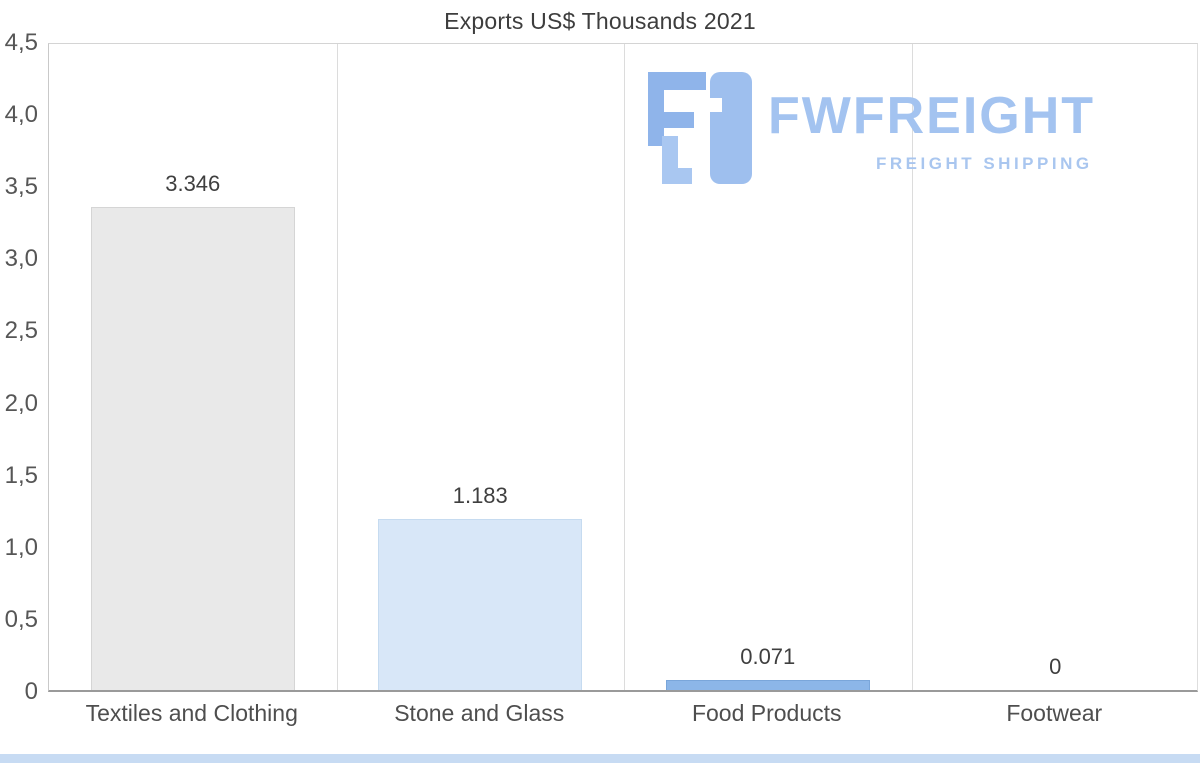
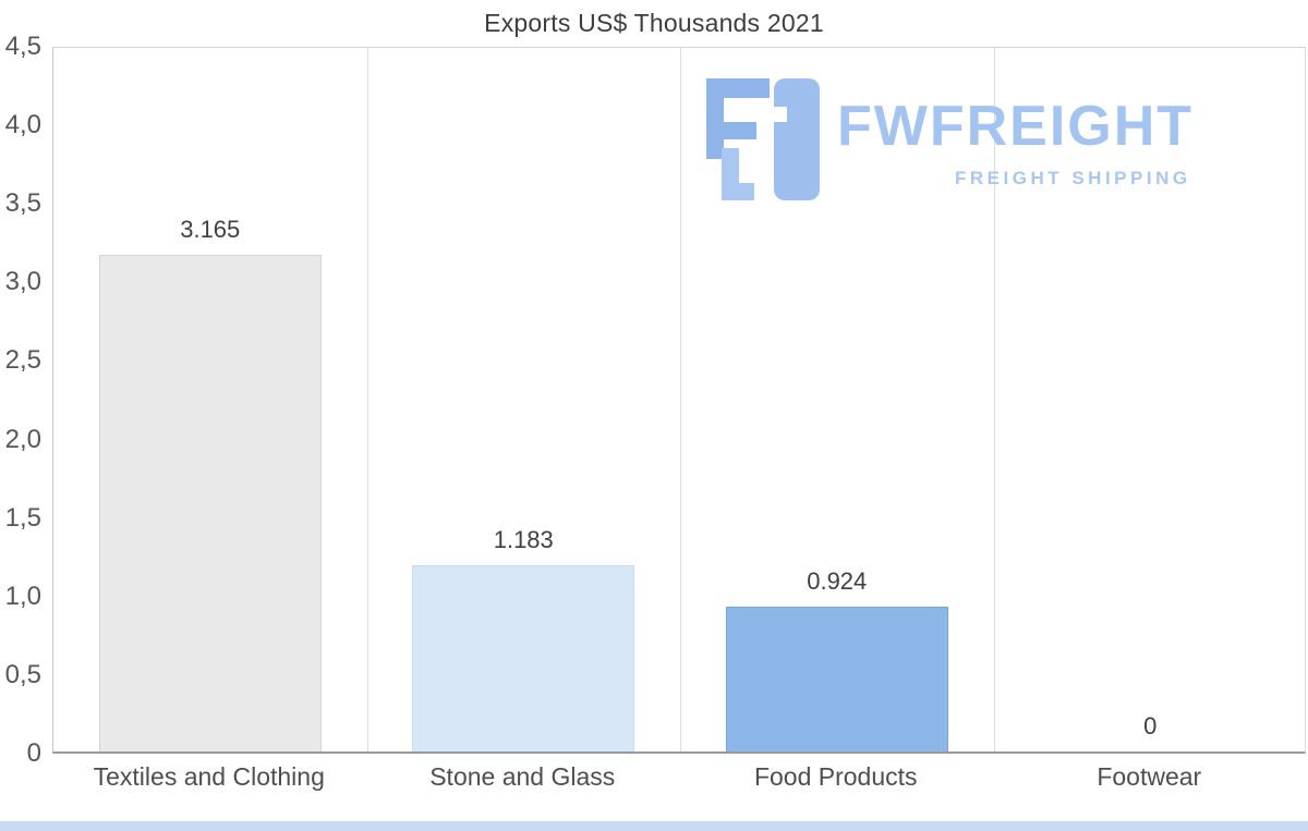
Textiles and Clothing: 3.346 -> 3.165
Food Products: 0.071 -> 0.924
